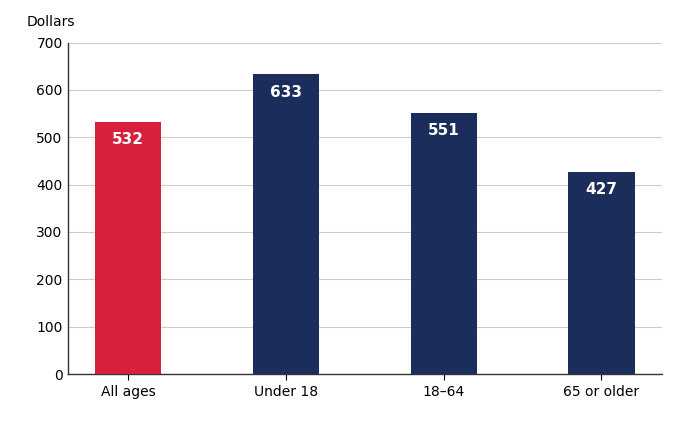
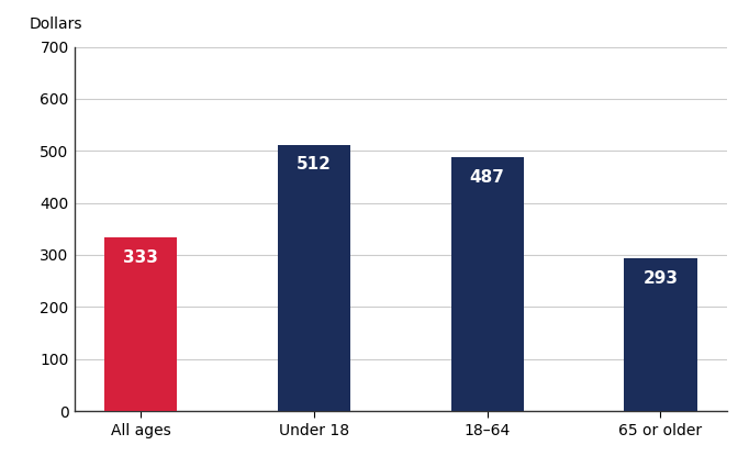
All ages: 532 -> 333
Under 18: 633 -> 512
18–64: 551 -> 487
65 or older: 427 -> 293
